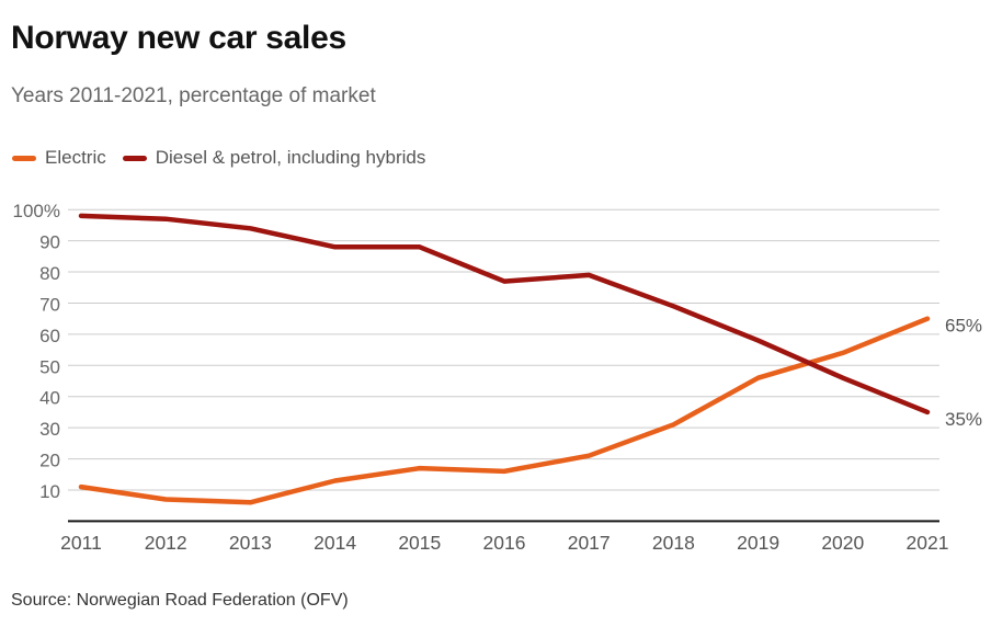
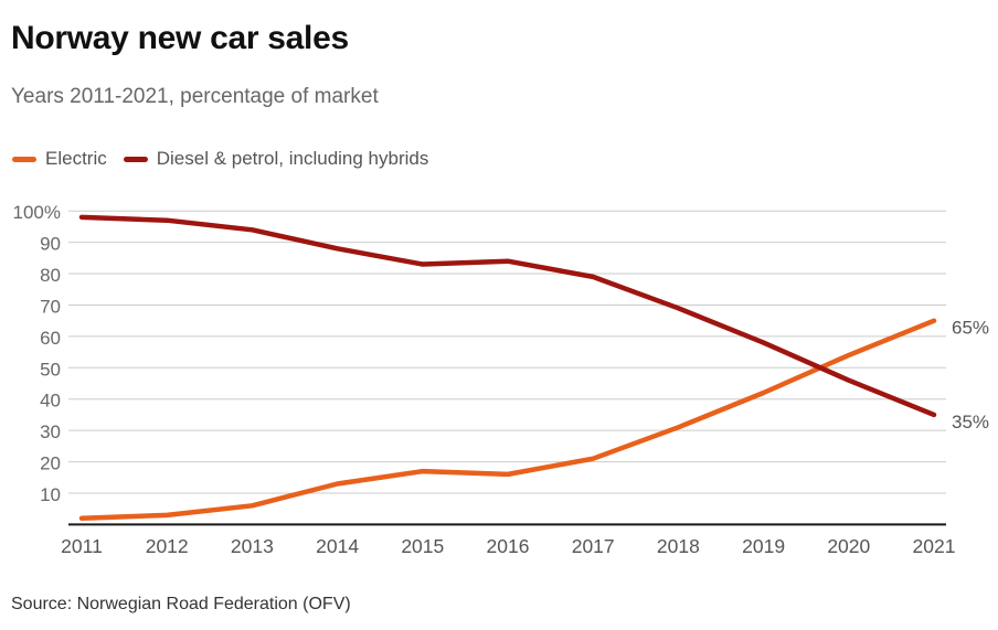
Electric/2011: 11% -> 2%
Electric/2012: 7% -> 3%
Diesel & petrol, including hybrids/2015: 88% -> 83%
Diesel & petrol, including hybrids/2016: 77% -> 84%
Electric/2019: 46% -> 42%
